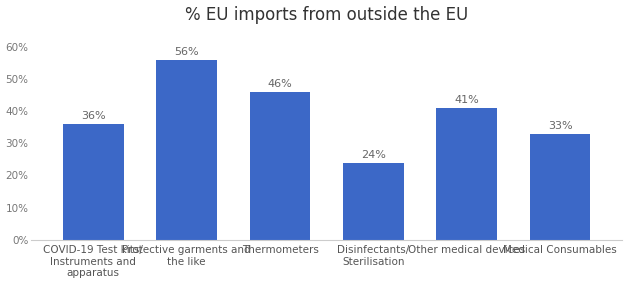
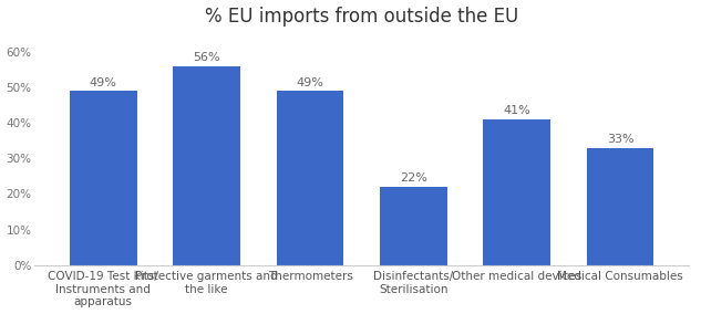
COVID-19 Test kits/ Instruments and apparatus: 36% -> 49%
Thermometers: 46% -> 49%
Disinfectants/ Sterilisation: 24% -> 22%
